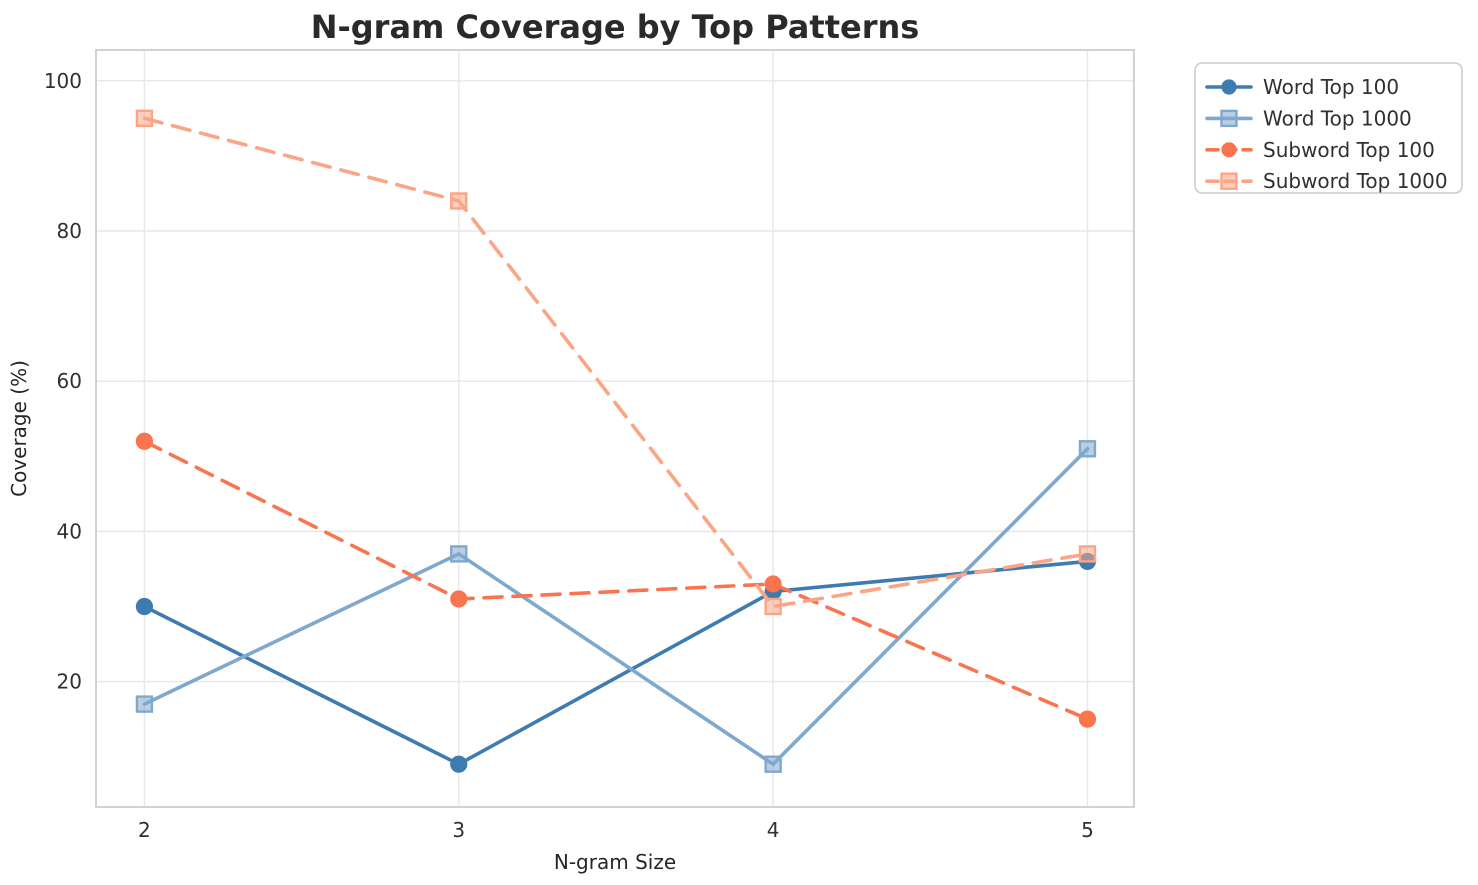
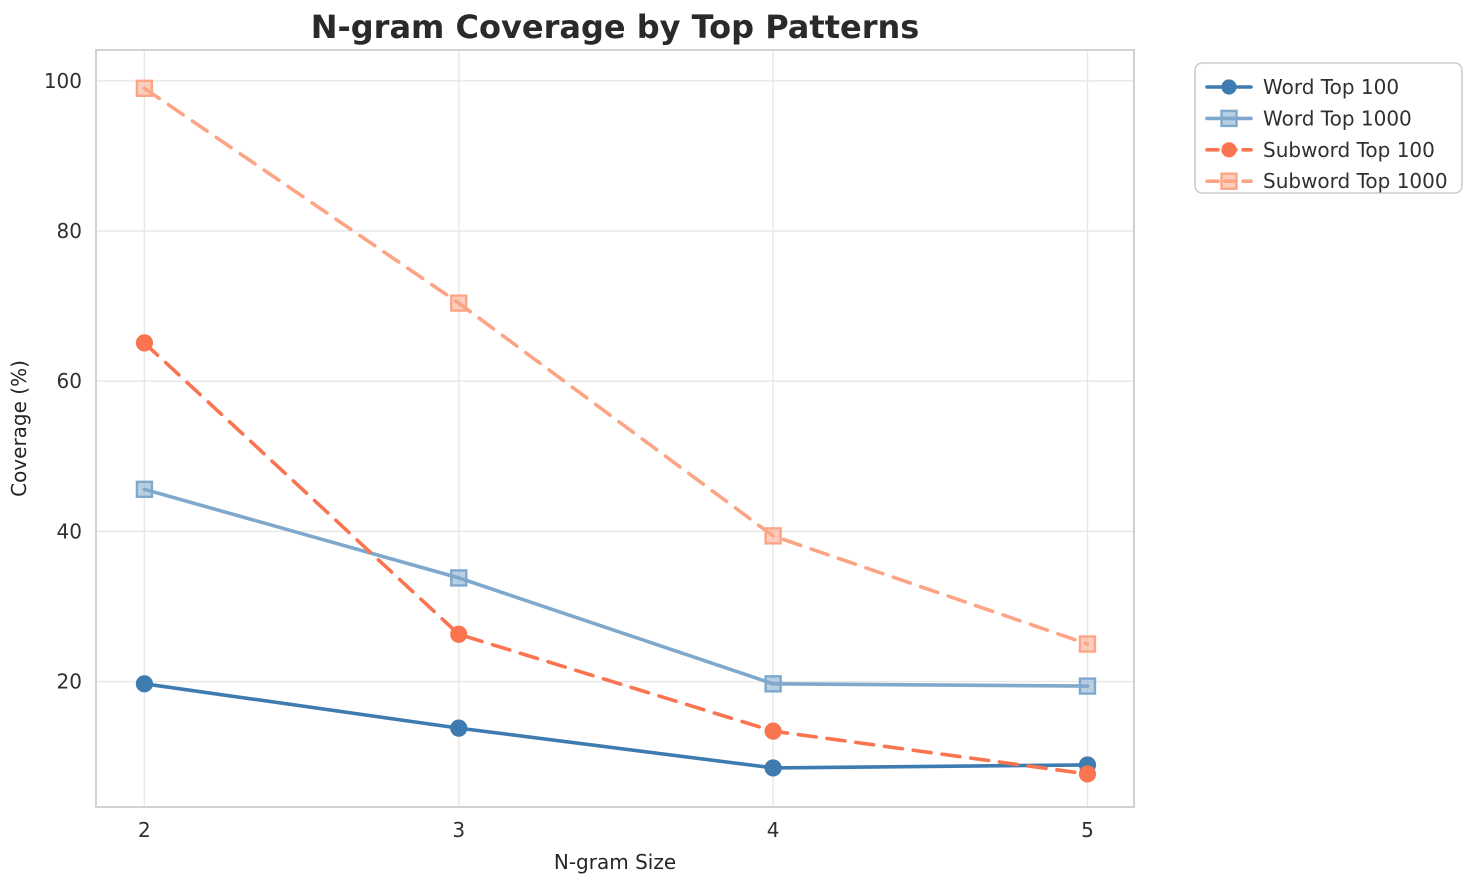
Word Top 100/2: 30 -> 20
Word Top 1000/2: 17 -> 46
Subword Top 100/2: 52 -> 65
Subword Top 1000/2: 95 -> 99
Word Top 100/3: 9 -> 14
Word Top 1000/3: 37 -> 34
Subword Top 100/3: 31 -> 26
Subword Top 1000/3: 84 -> 70
Word Top 100/4: 32 -> 8
Word Top 1000/4: 9 -> 20
Subword Top 100/4: 33 -> 13
Subword Top 1000/4: 30 -> 39
Word Top 100/5: 36 -> 9
Word Top 1000/5: 51 -> 19
Subword Top 100/5: 15 -> 8
Subword Top 1000/5: 37 -> 25
